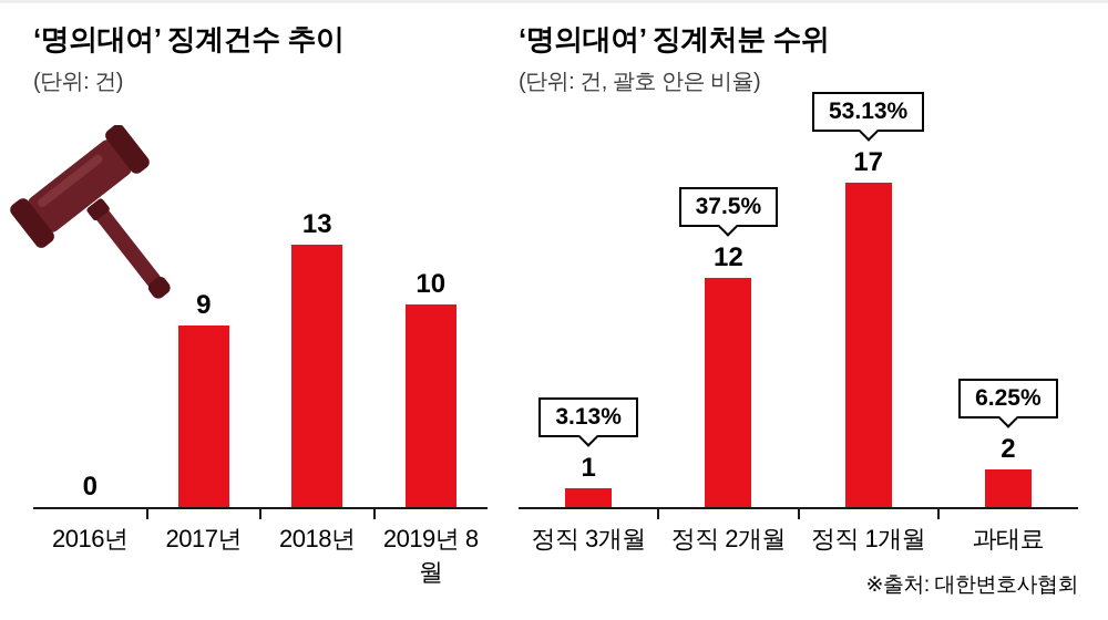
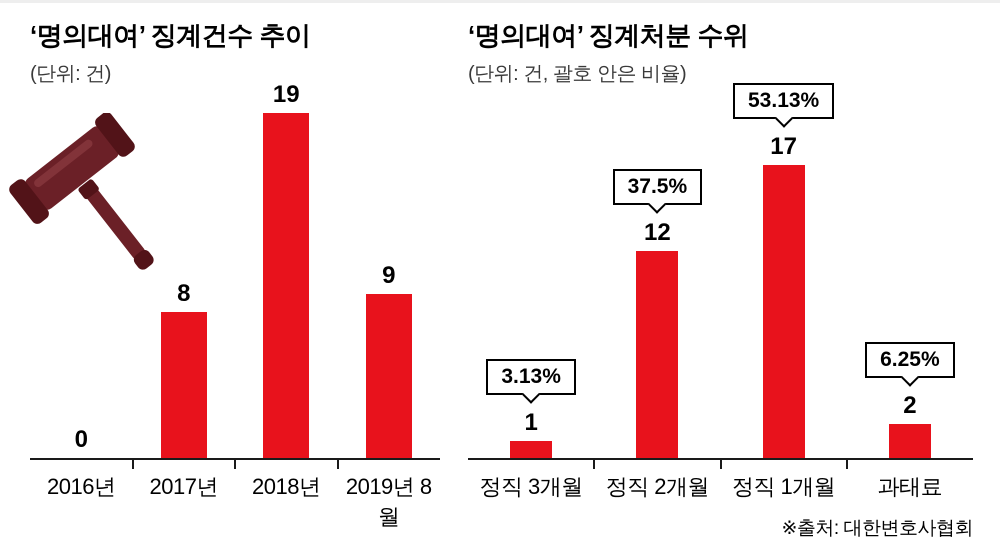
‘명의대여’ 징계건수 추이/2017년: 9 -> 8
‘명의대여’ 징계건수 추이/2018년: 13 -> 19
‘명의대여’ 징계건수 추이/2019년 8월: 10 -> 9
